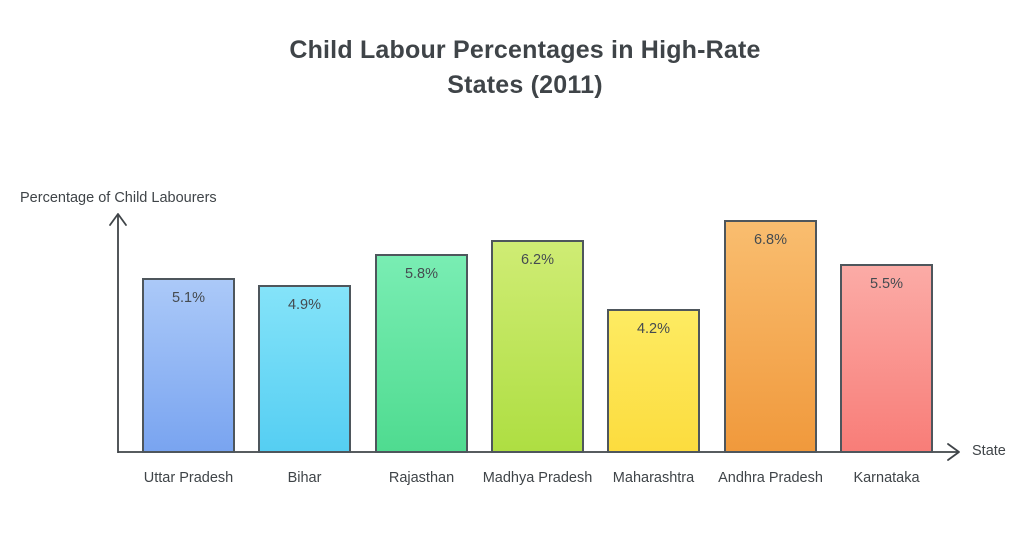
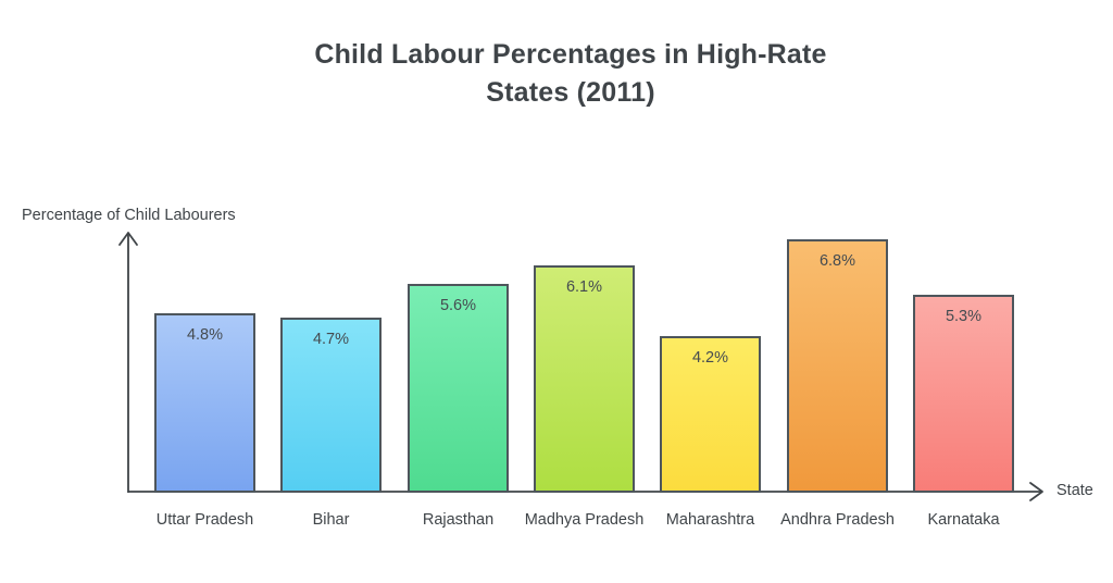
Uttar Pradesh: 5.1% -> 4.8%
Bihar: 4.9% -> 4.7%
Rajasthan: 5.8% -> 5.6%
Madhya Pradesh: 6.2% -> 6.1%
Karnataka: 5.5% -> 5.3%
